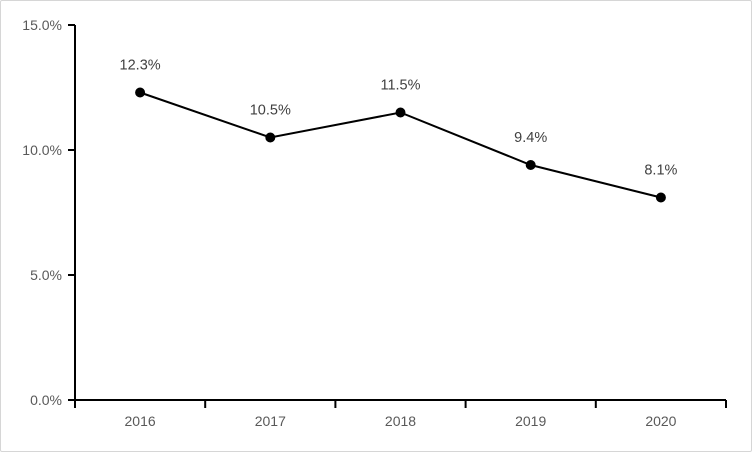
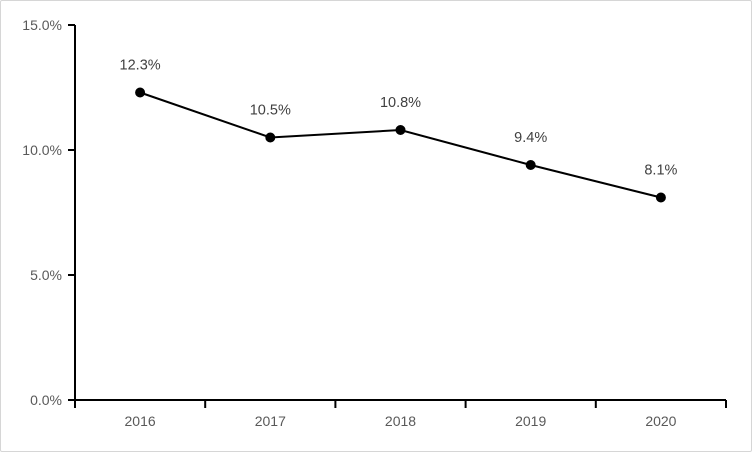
2018: 11.5% -> 10.8%
